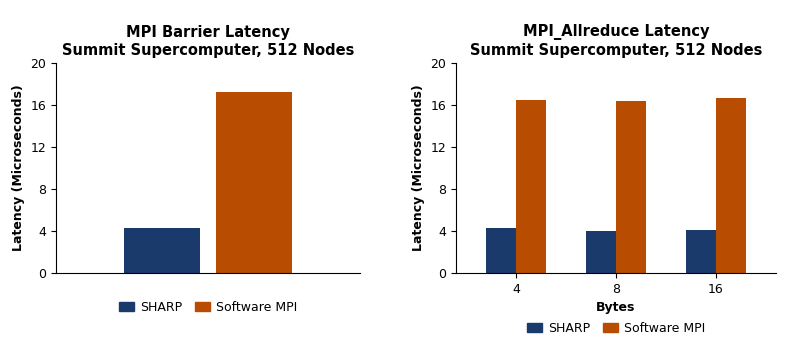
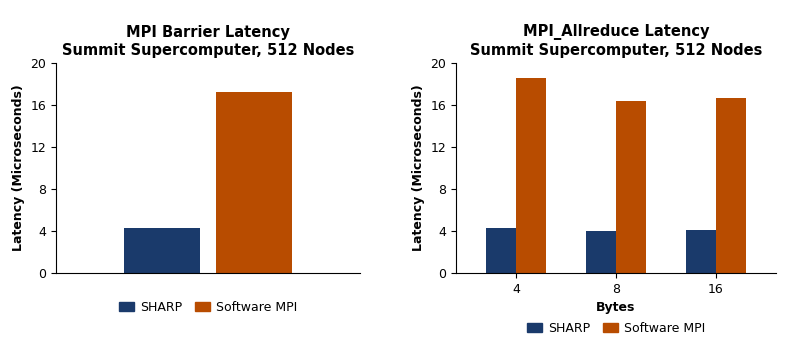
MPI_Allreduce Latency Summit Supercomputer, 512 Nodes/Software MPI/4: 16.5 -> 18.6
